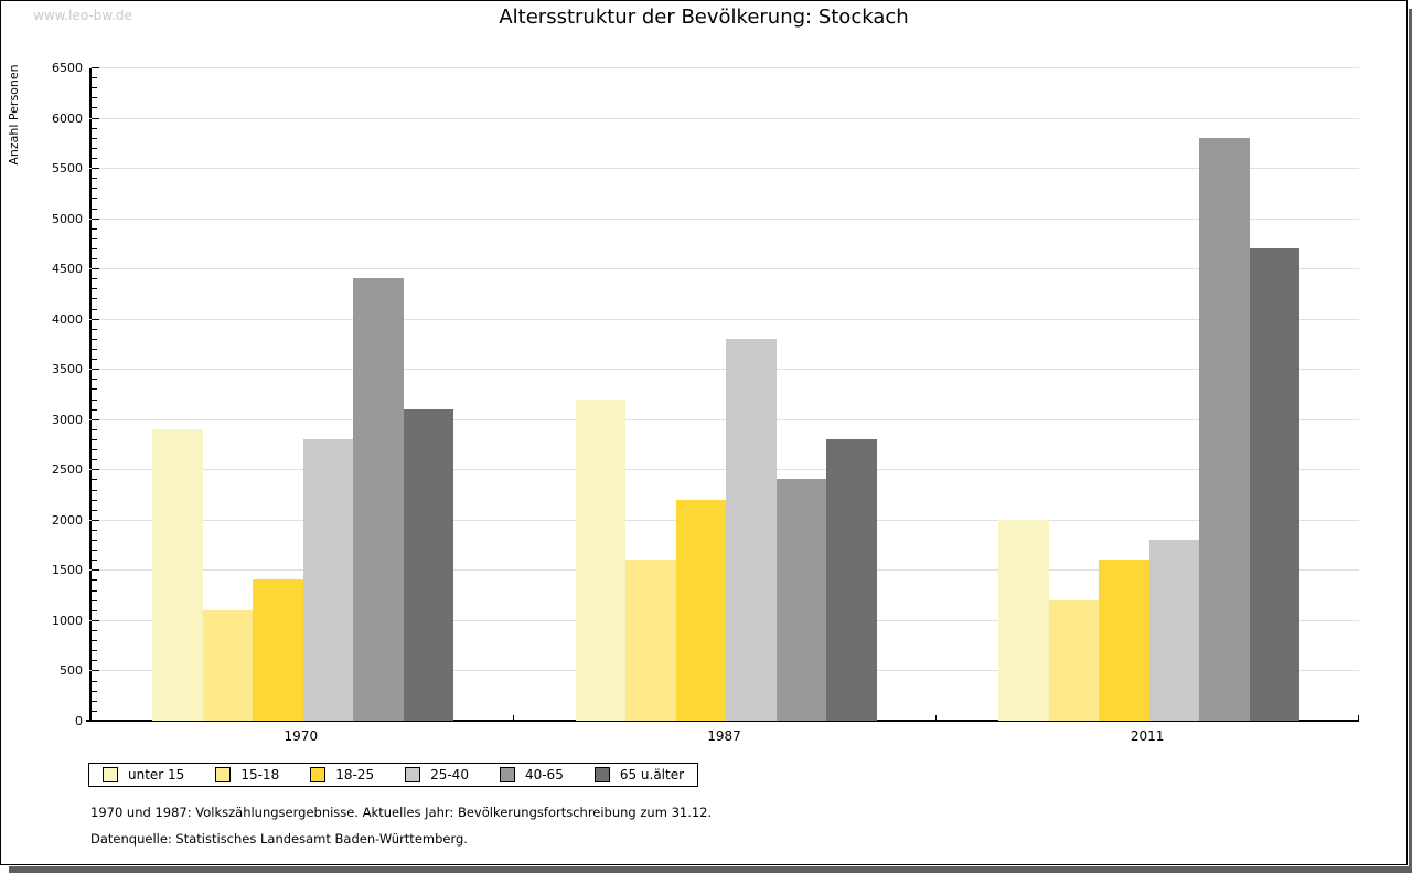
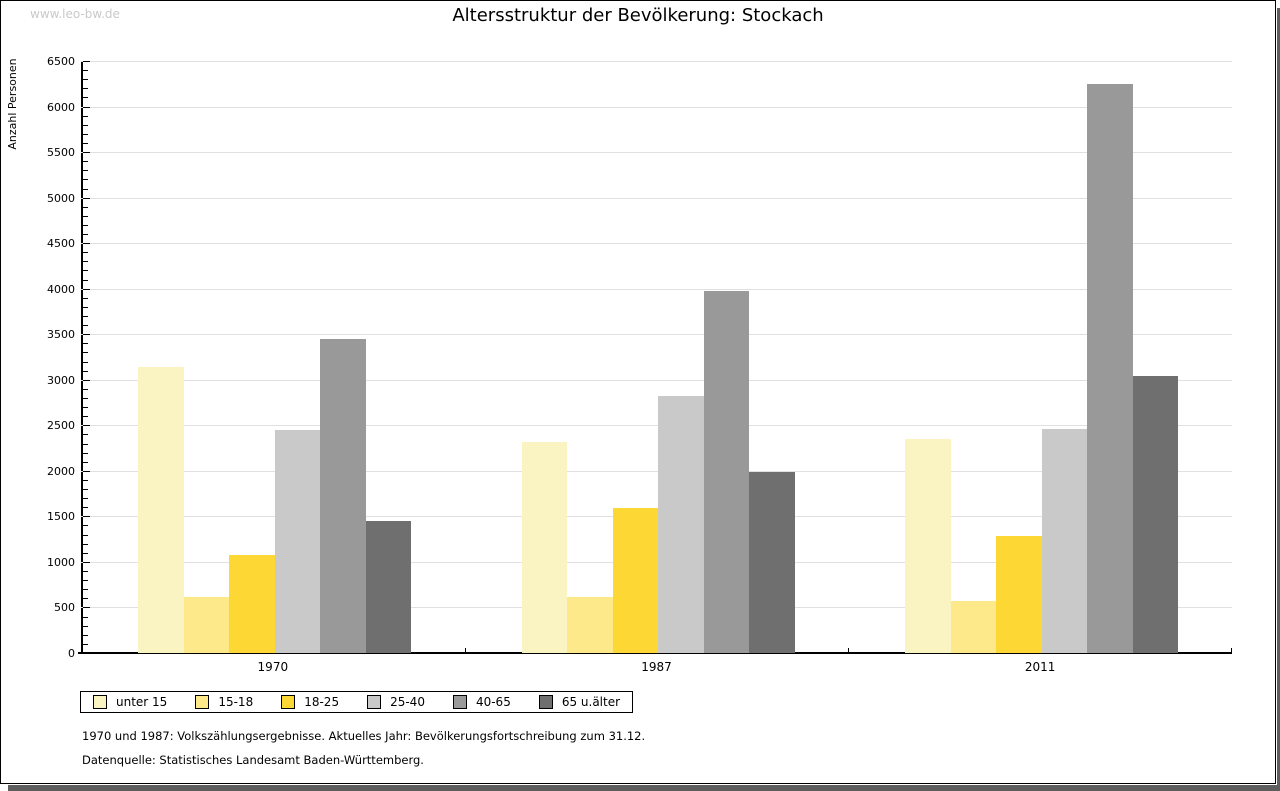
unter 15/1970: 2900 -> 3100
15-18/1970: 1100 -> 600
18-25/1970: 1400 -> 1100
25-40/1970: 2800 -> 2400
40-65/1970: 4400 -> 3400
65 u.älter/1970: 3100 -> 1400
unter 15/1987: 3200 -> 2300
15-18/1987: 1600 -> 600
18-25/1987: 2200 -> 1600
25-40/1987: 3800 -> 2800
40-65/1987: 2400 -> 4000
65 u.älter/1987: 2800 -> 2000
unter 15/2011: 2000 -> 2400
15-18/2011: 1200 -> 600
18-25/2011: 1600 -> 1300
25-40/2011: 1800 -> 2500
40-65/2011: 5800 -> 6200
65 u.älter/2011: 4700 -> 3000
